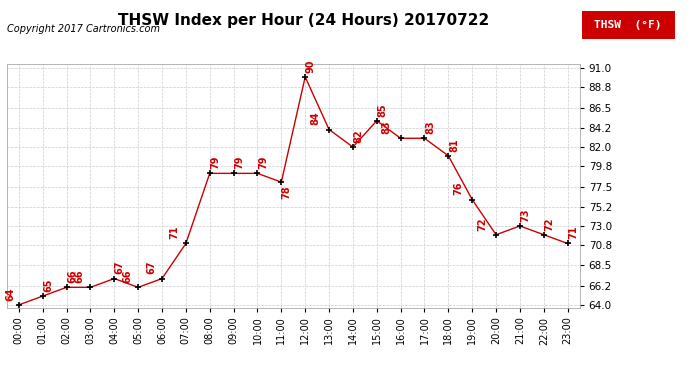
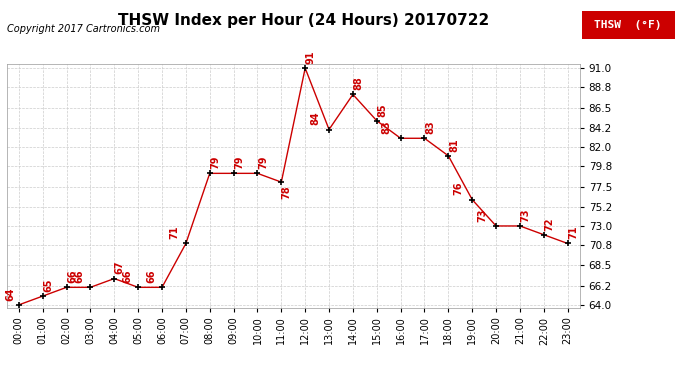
06:00: 67 -> 66
12:00: 90 -> 91
14:00: 82 -> 88
20:00: 72 -> 73
